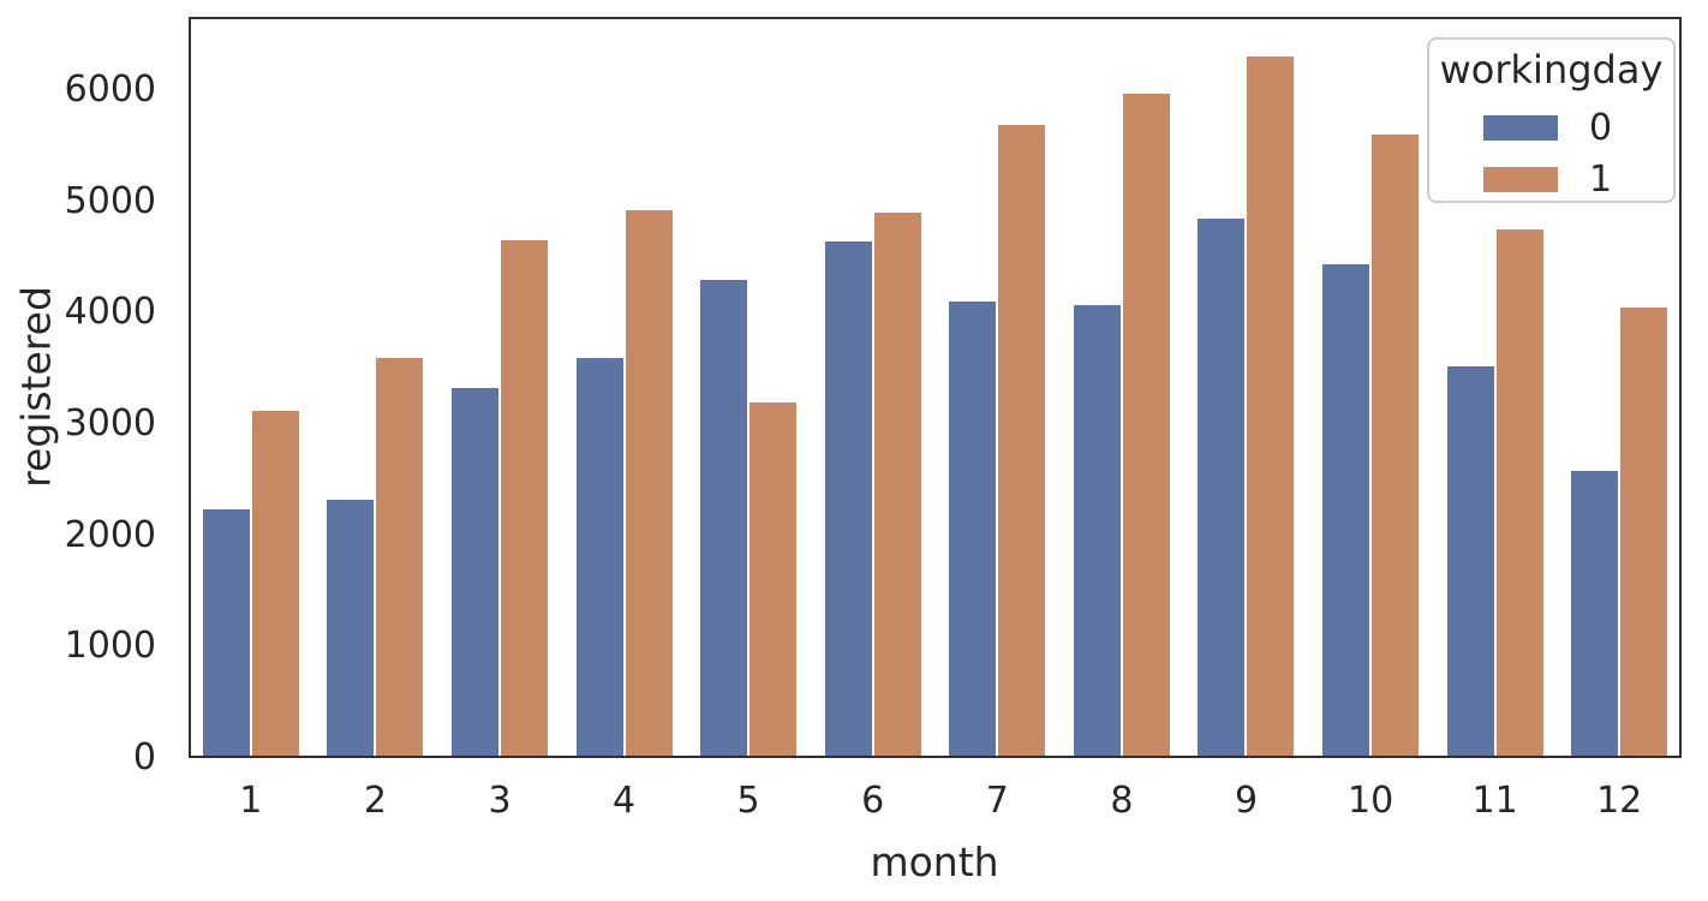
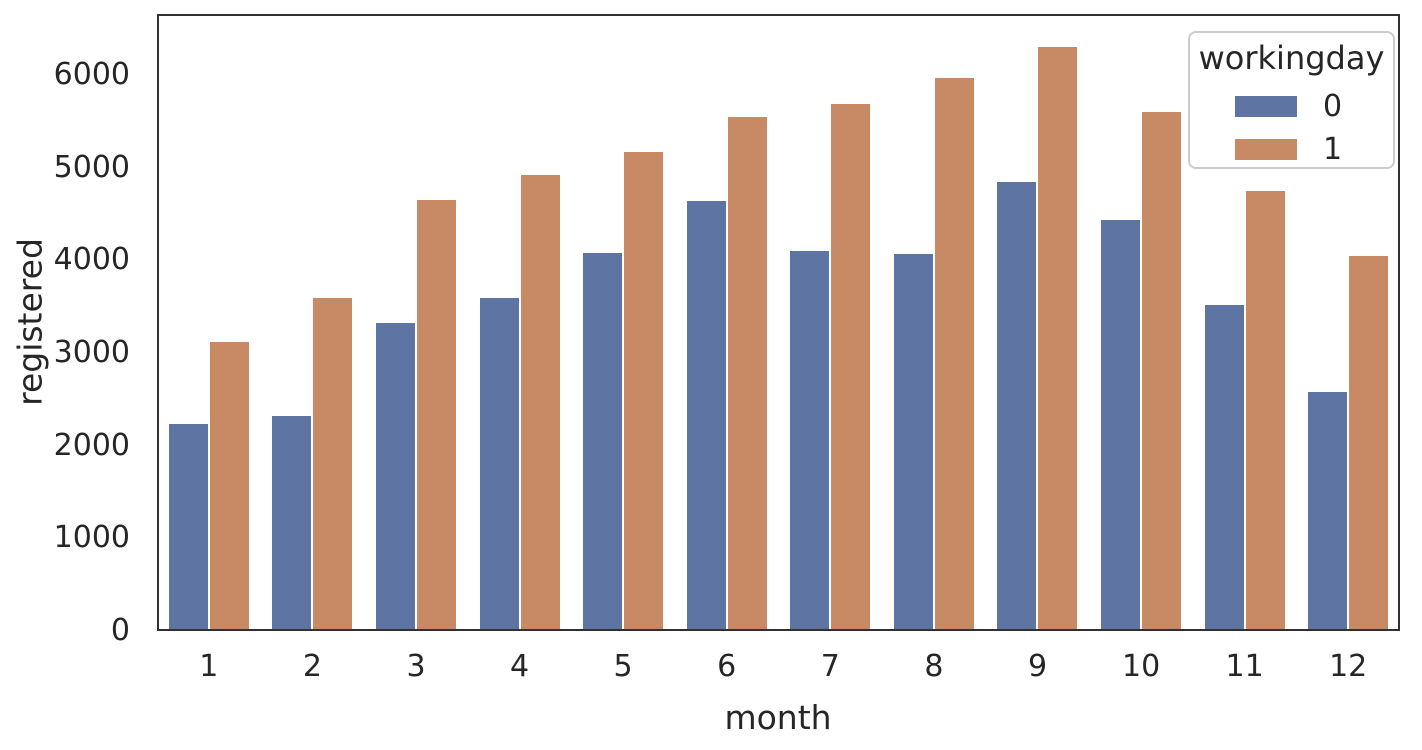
0/5: 4300 -> 4100
1/5: 3200 -> 5200
1/6: 4900 -> 5600
